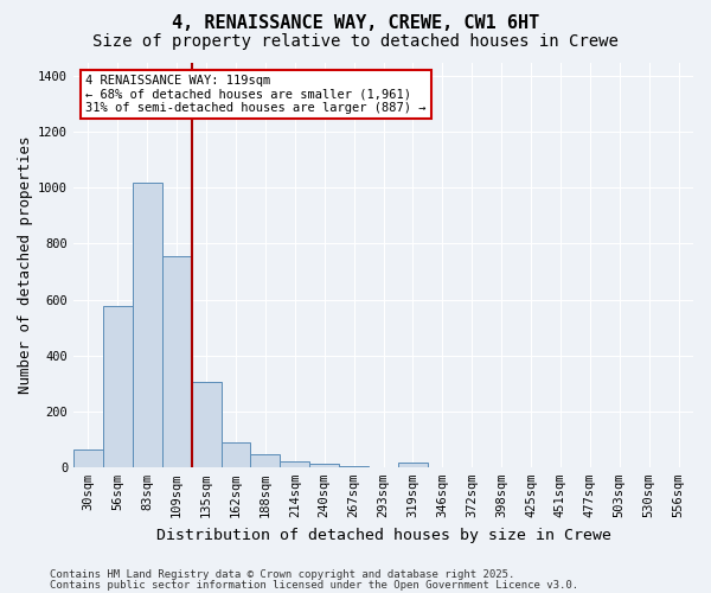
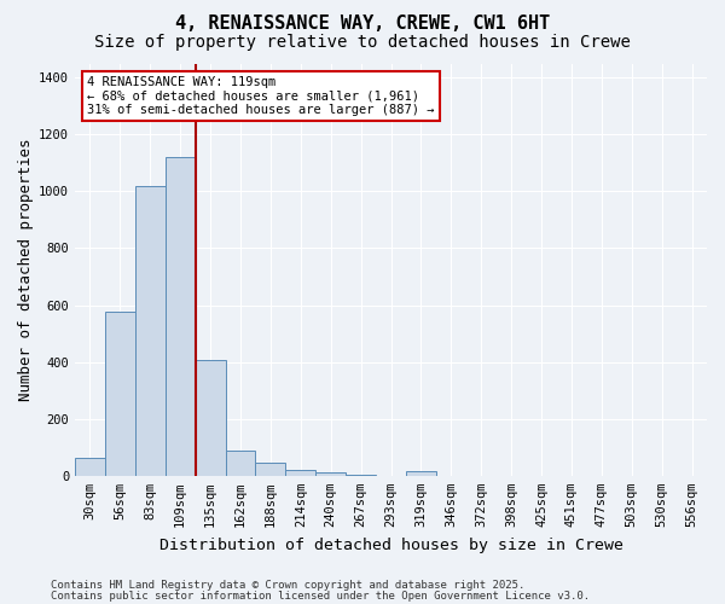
109sqm: 755 -> 1120
135sqm: 305 -> 405
